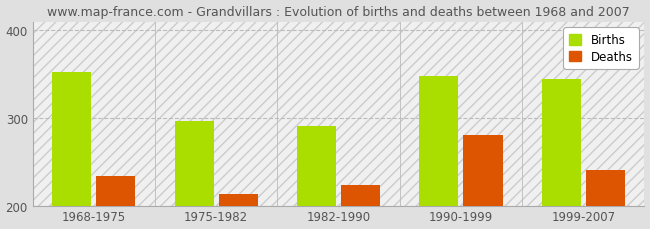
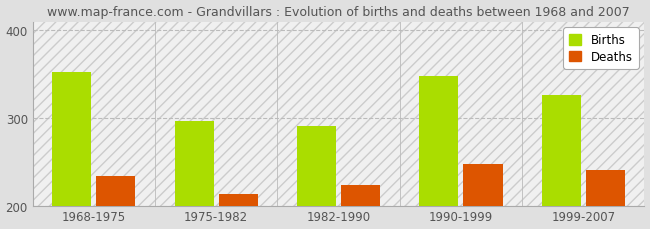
Deaths/1990-1999: 280 -> 248
Births/1999-2007: 344 -> 326
